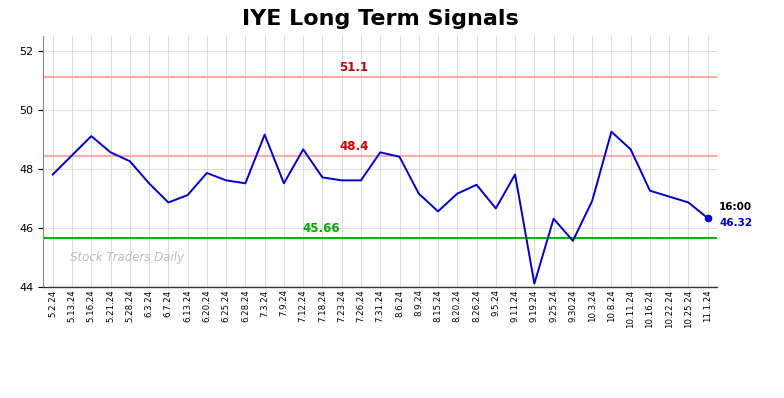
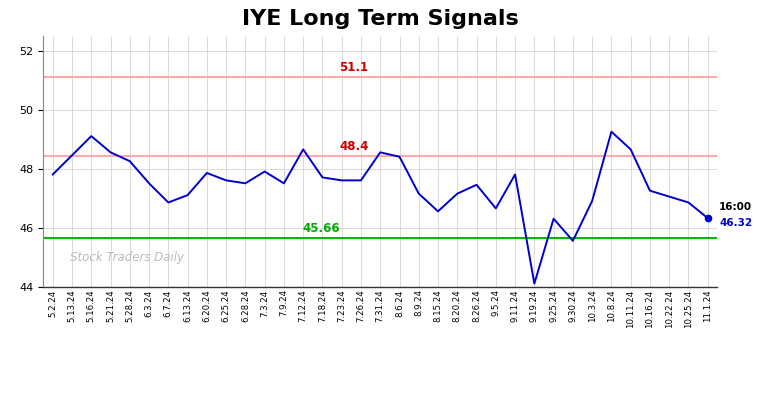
7.3.24: 49.15 -> 47.90
